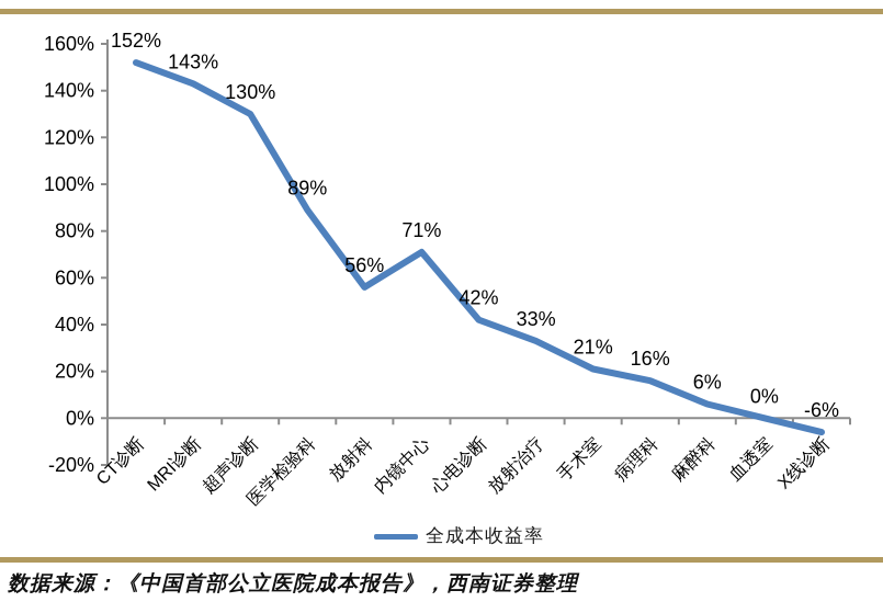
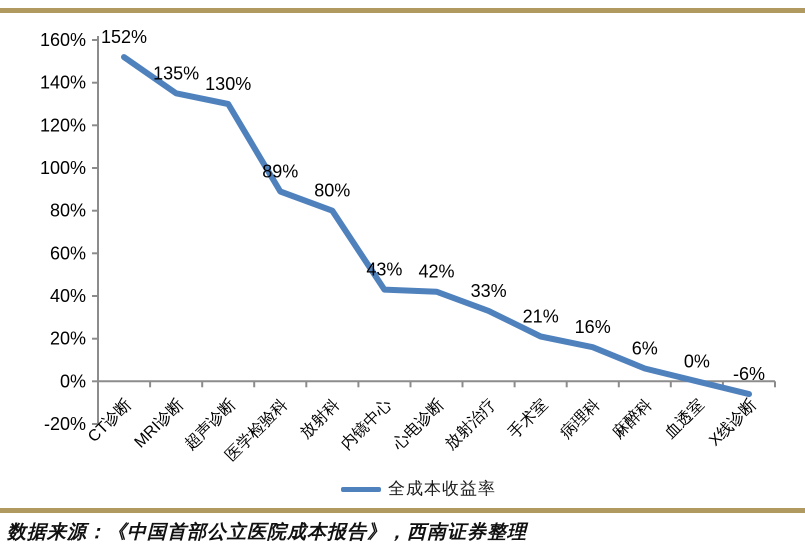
MRI诊断: 143% -> 135%
放射科: 56% -> 80%
内镜中心: 71% -> 43%
